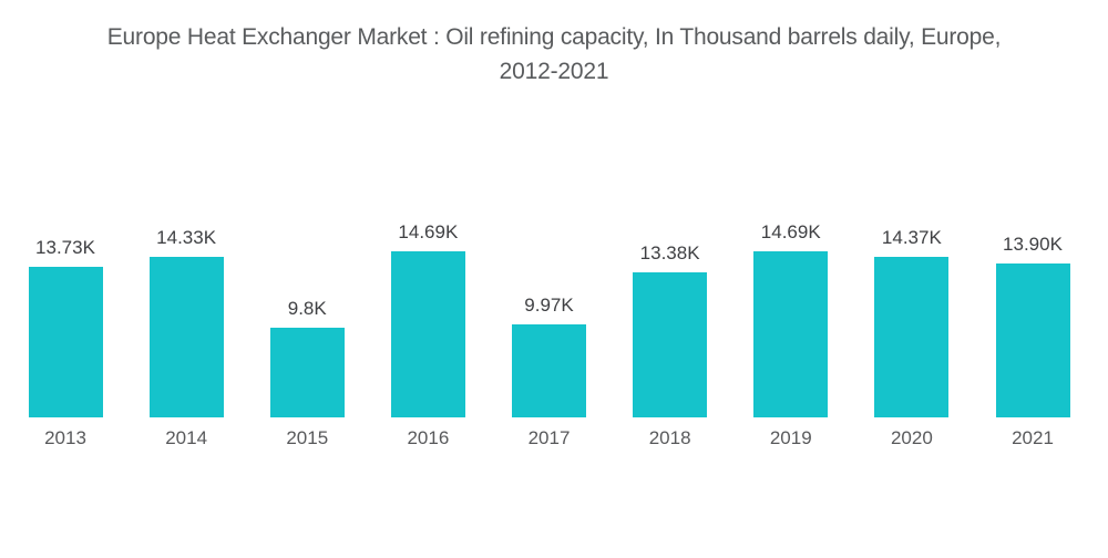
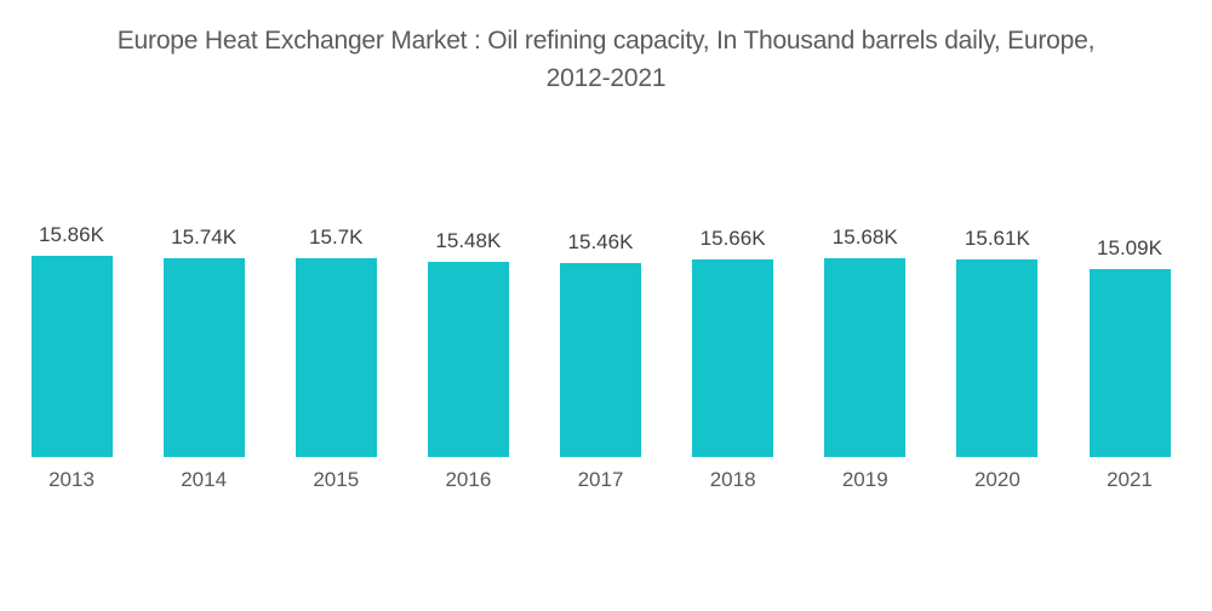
2013: 13.73K -> 15.86K
2014: 14.33K -> 15.74K
2015: 9.8K -> 15.7K
2016: 14.69K -> 15.48K
2017: 9.97K -> 15.46K
2018: 13.38K -> 15.66K
2019: 14.69K -> 15.68K
2020: 14.37K -> 15.61K
2021: 13.90K -> 15.09K
